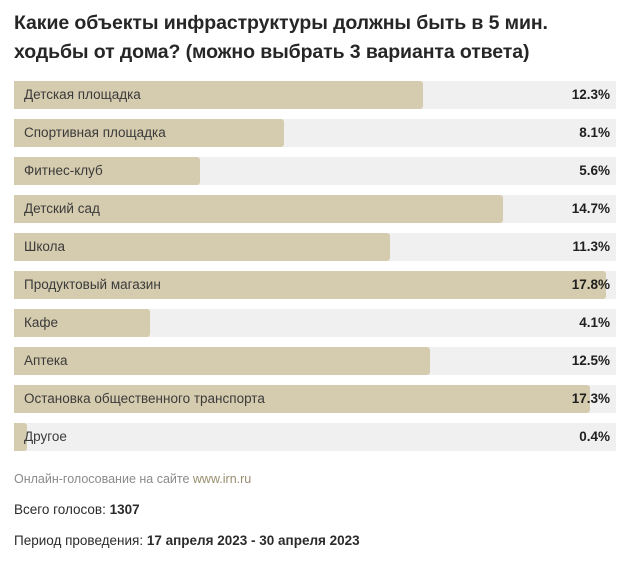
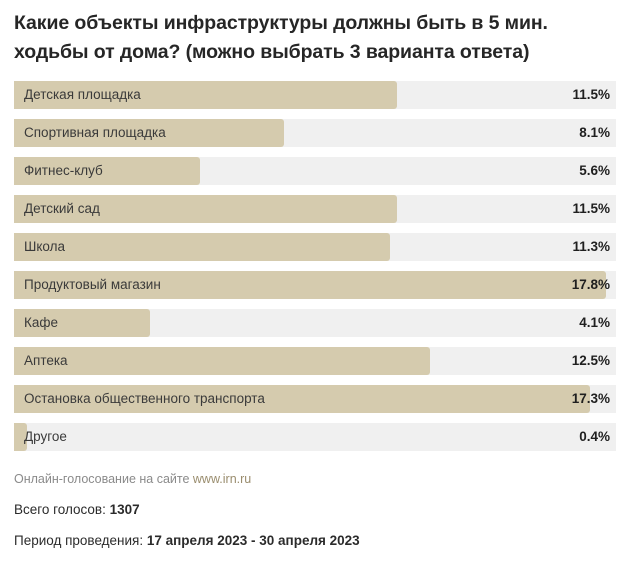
Детская площадка: 12.3% -> 11.5%
Детский сад: 14.7% -> 11.5%
